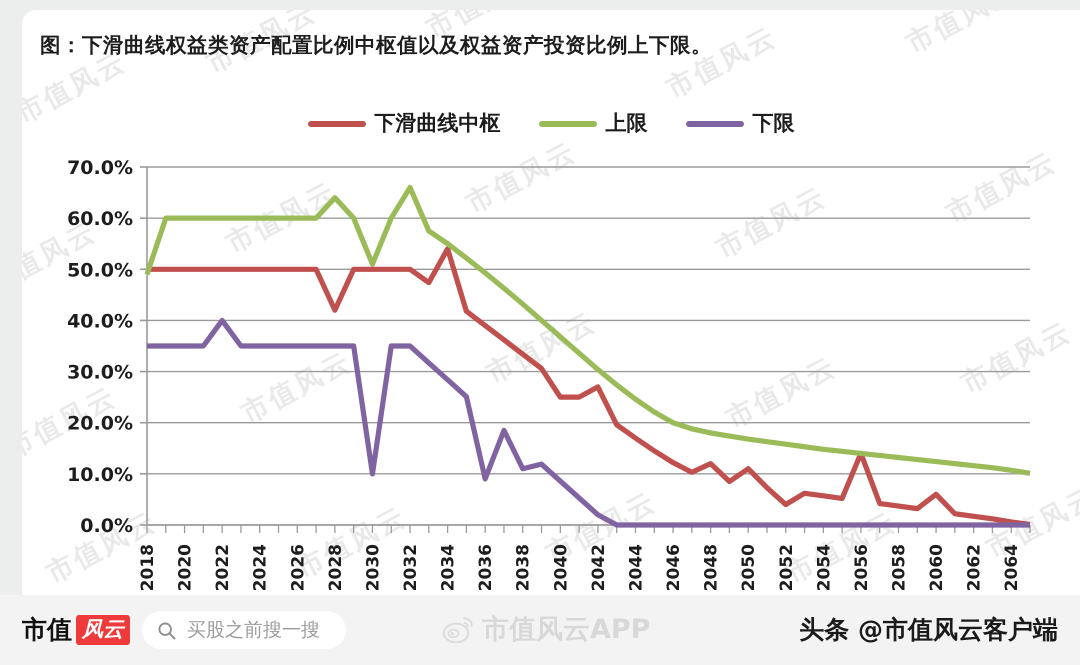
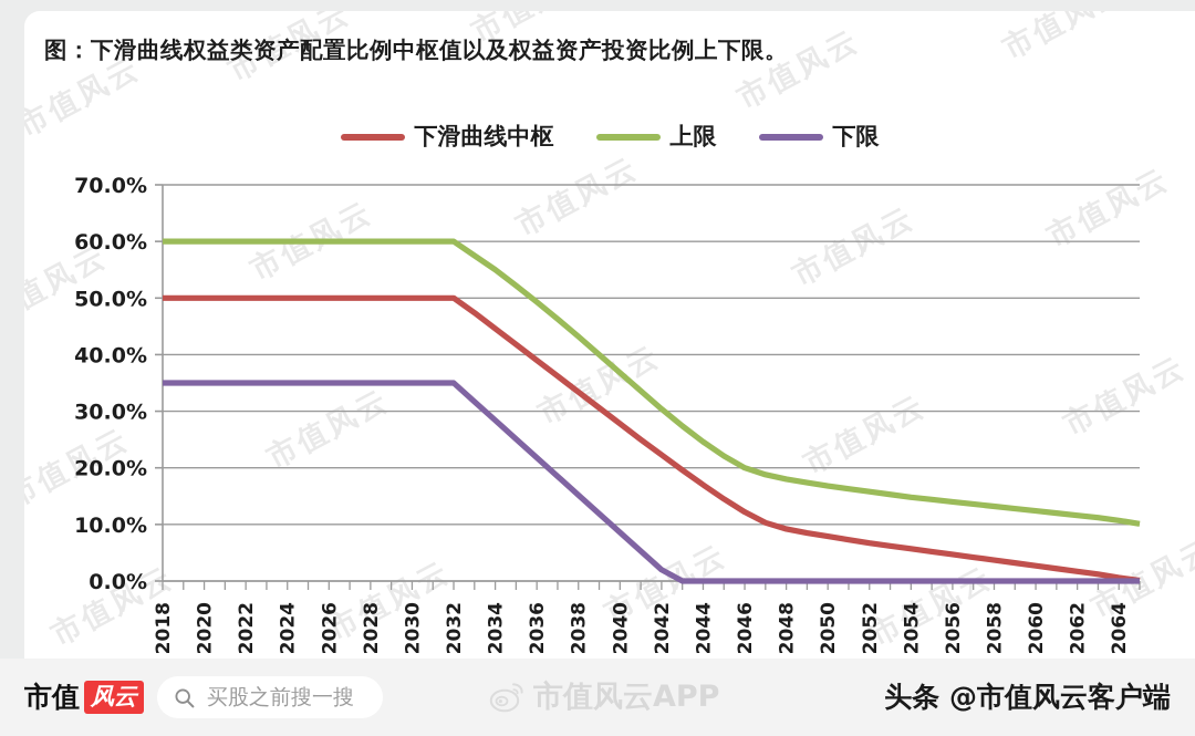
上限/2018: 49% -> 60%
下限/2022: 40% -> 35%
下滑曲线中枢/2028: 42% -> 50%
上限/2028: 64% -> 60%
上限/2030: 51% -> 60%
下限/2030: 10% -> 35%
上限/2032: 66% -> 60%
下滑曲线中枢/2034: 54% -> 45%
下限/2036: 9% -> 22%
下限/2038: 11% -> 15%
下滑曲线中枢/2040: 25% -> 28%
下滑曲线中枢/2042: 27% -> 22%
下滑曲线中枢/2048: 12% -> 9%
下滑曲线中枢/2050: 11% -> 8%
下滑曲线中枢/2052: 4% -> 7%
下滑曲线中枢/2056: 14% -> 5%
下滑曲线中枢/2060: 6% -> 3%
